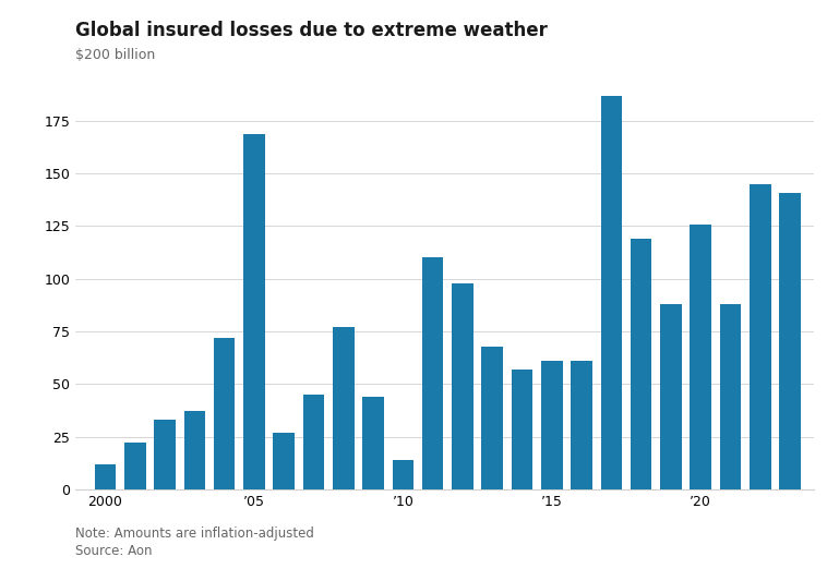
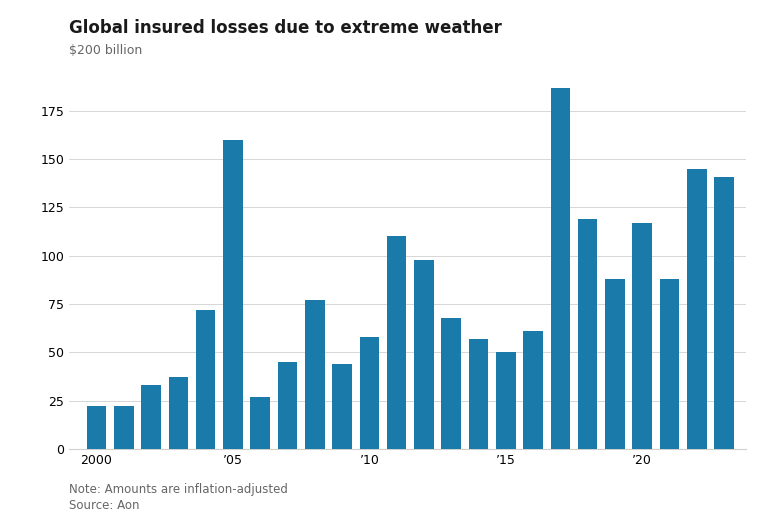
2000: 12 -> 22
’05: 169 -> 160
’10: 14 -> 58
’15: 61 -> 50
’20: 126 -> 117
